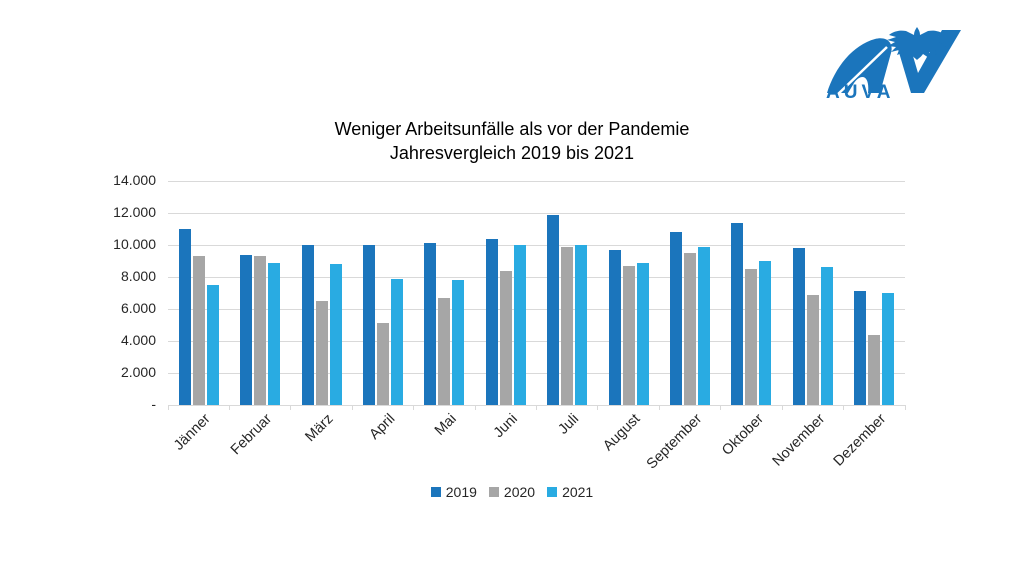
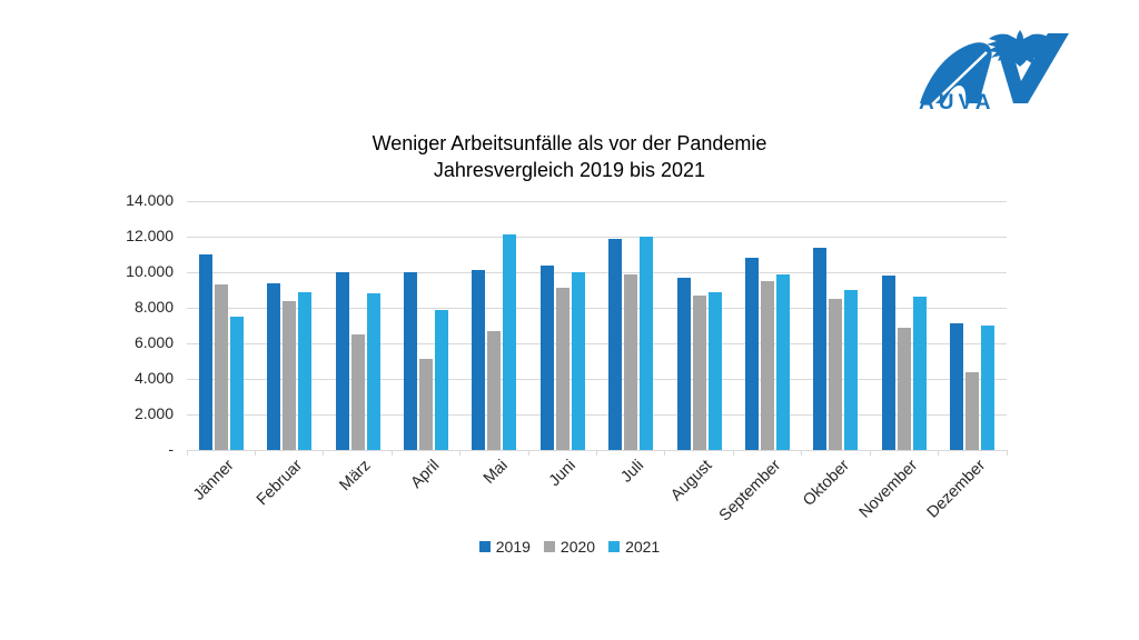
2020/Februar: 9300 -> 8400
2021/Mai: 7800 -> 12100
2020/Juni: 8400 -> 9100
2021/Juli: 10000 -> 12000
